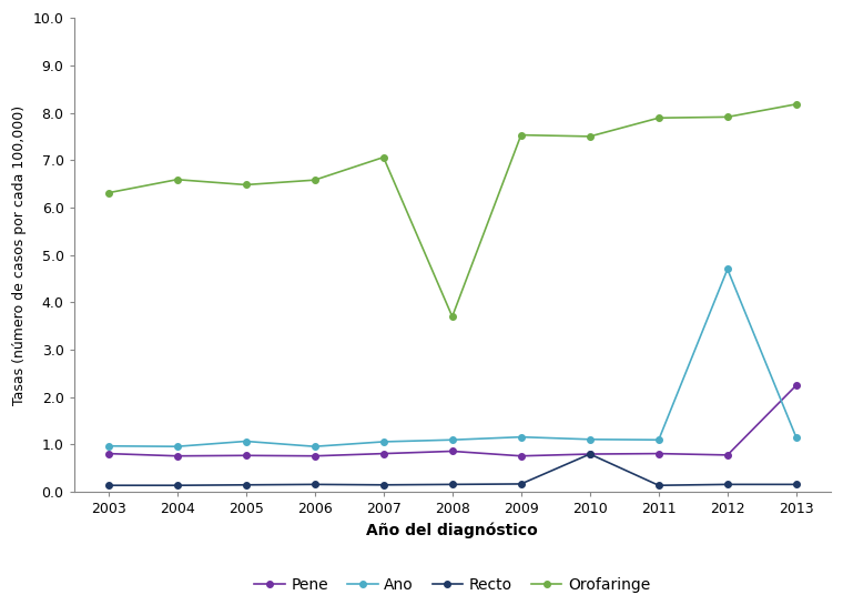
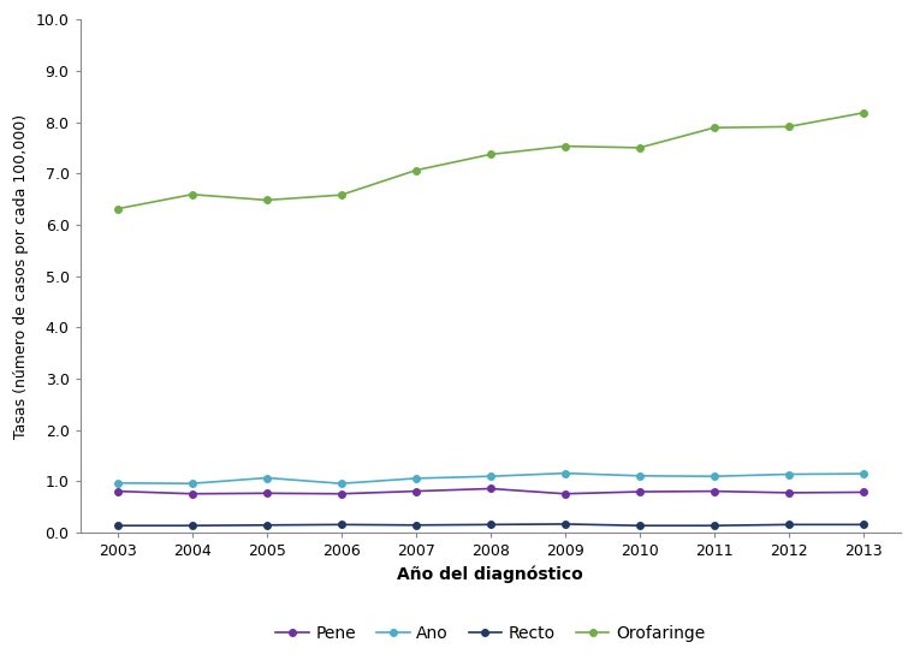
Orofaringe/2008: 3.70 -> 7.37
Recto/2010: 0.80 -> 0.14
Ano/2012: 4.70 -> 1.14
Pene/2013: 2.25 -> 0.79
